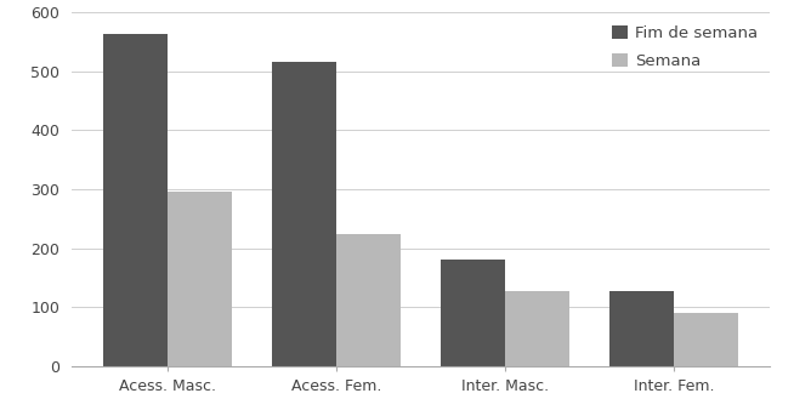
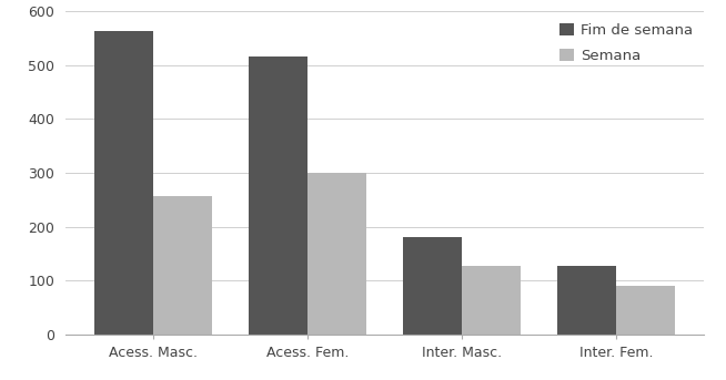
Semana/Acess. Masc.: 295 -> 257
Semana/Acess. Fem.: 225 -> 301
